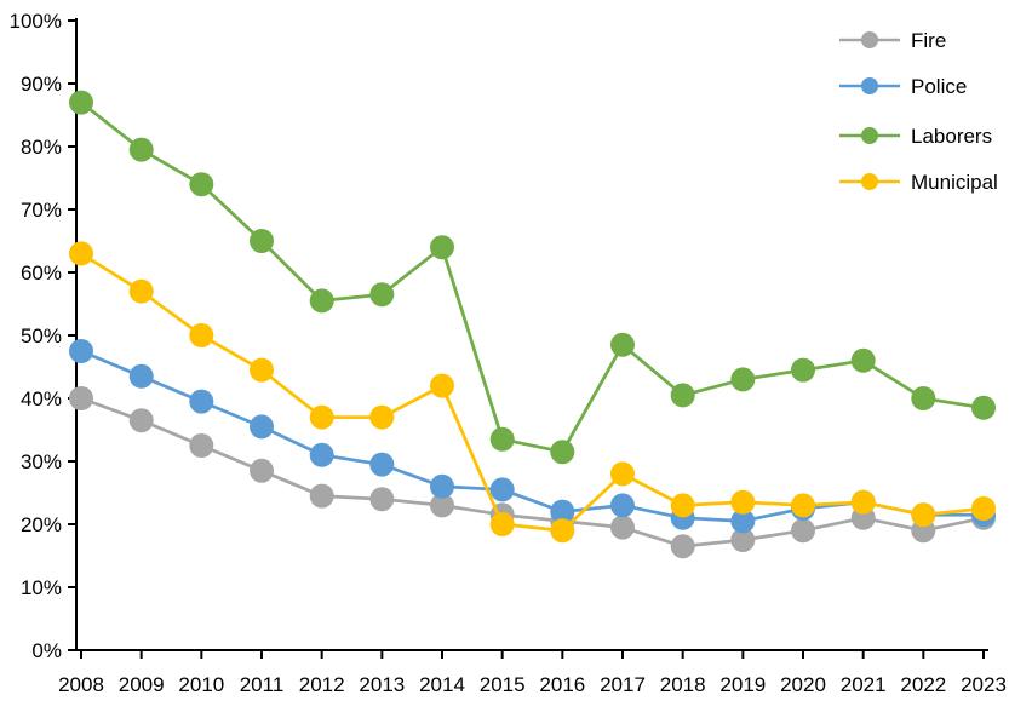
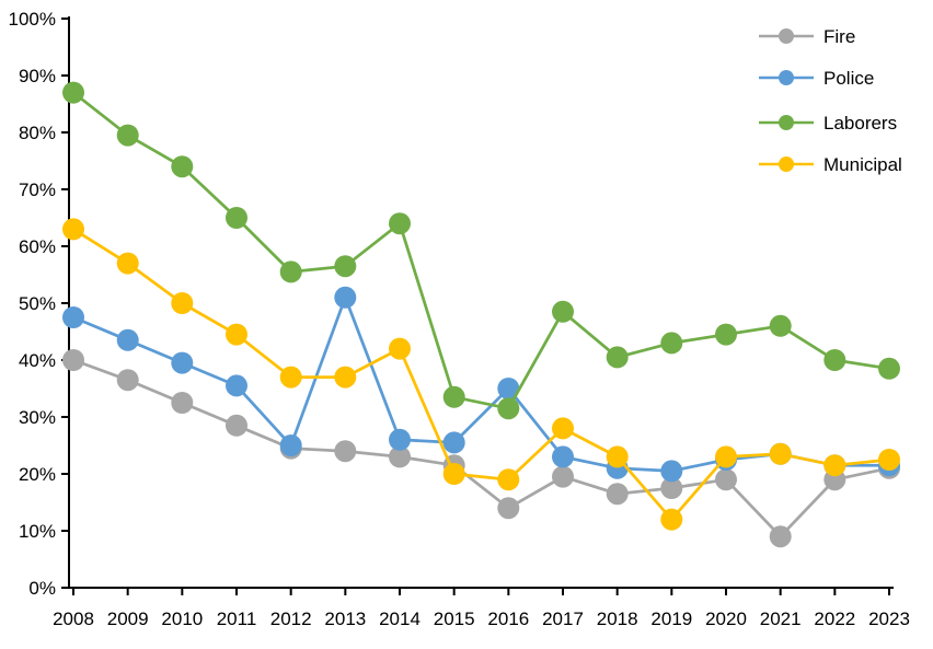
Police/2012: 31% -> 25%
Police/2013: 30% -> 51%
Fire/2016: 20% -> 14%
Police/2016: 22% -> 35%
Municipal/2019: 24% -> 12%
Fire/2021: 21% -> 9%
